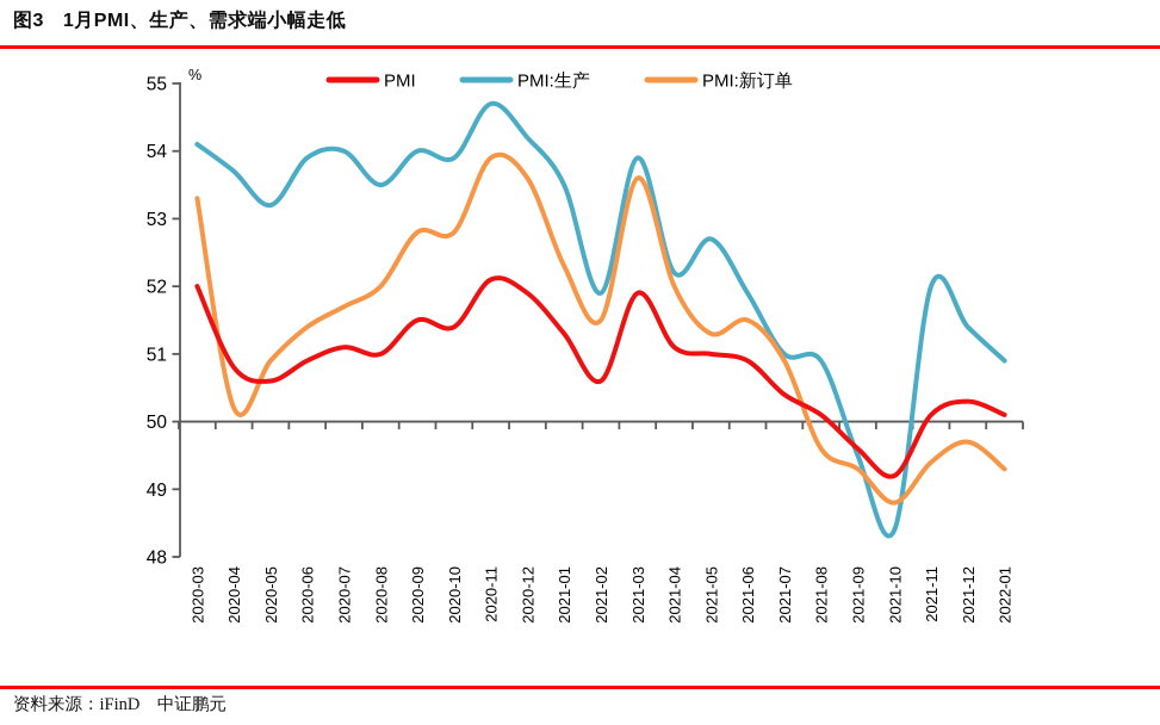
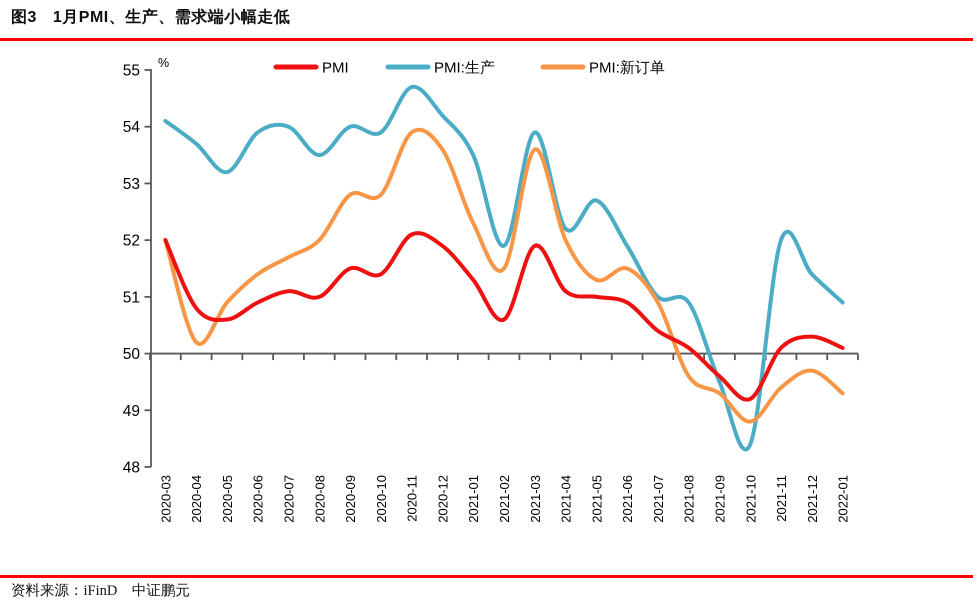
PMI:新订单/2020-03: 53.3 -> 52.0
